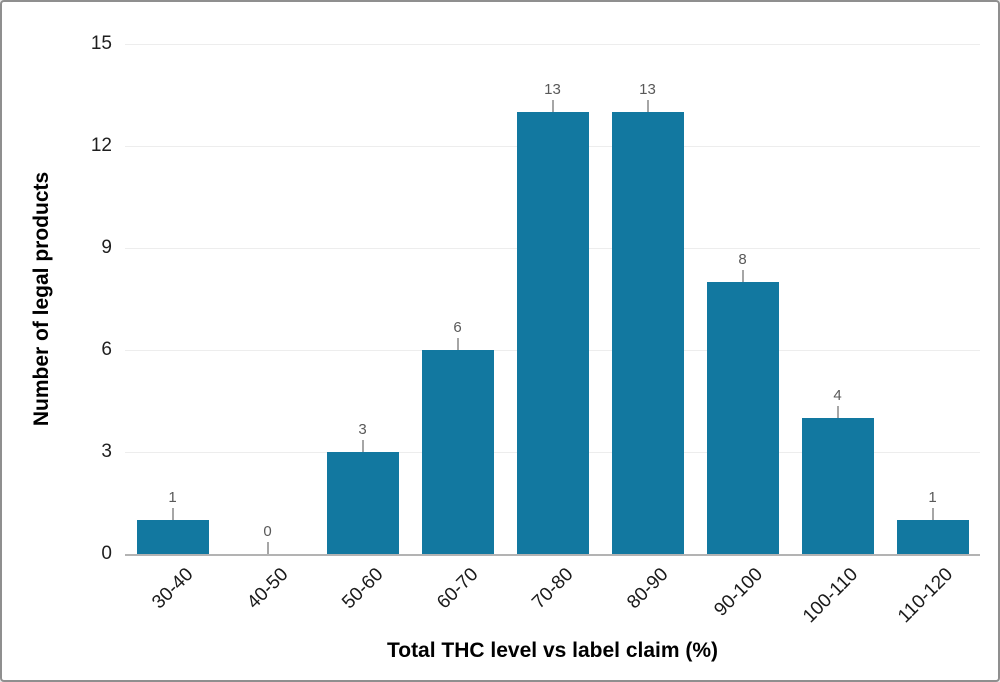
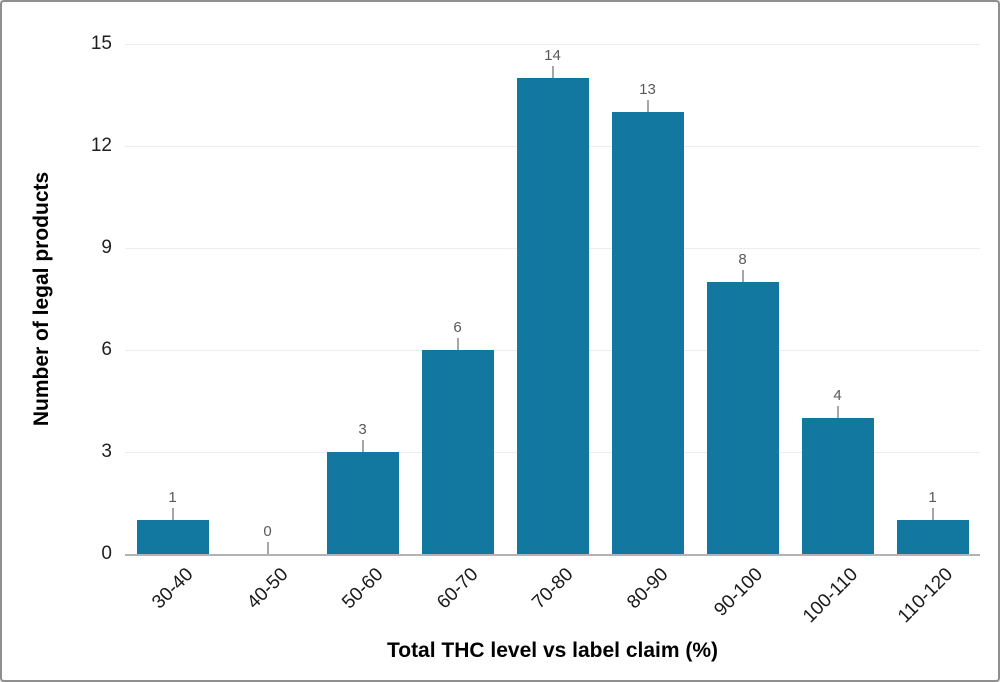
70-80: 13 -> 14
